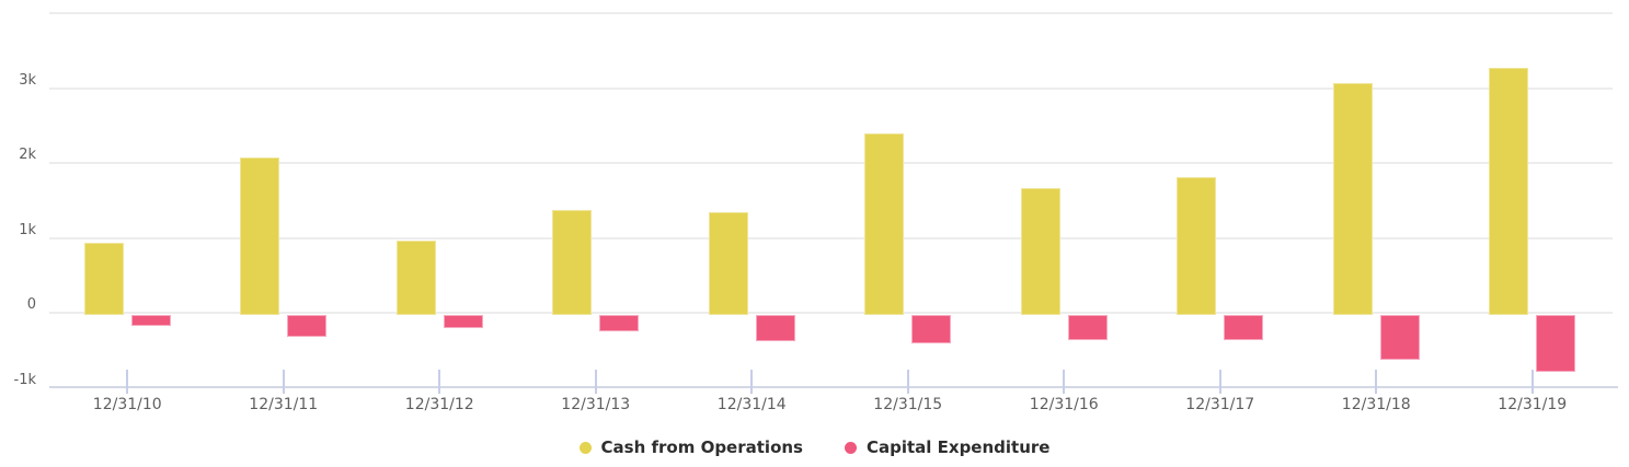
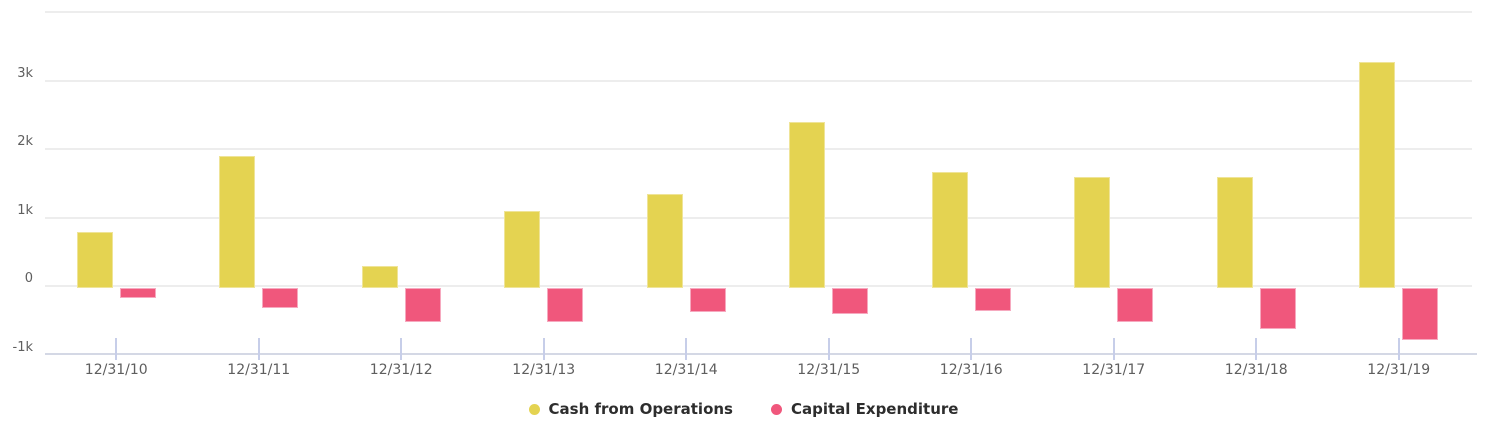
Cash from Operations/12/31/10: 0.9k -> 0.8k
Cash from Operations/12/31/11: 2.1k -> 1.9k
Cash from Operations/12/31/12: 1.0k -> 0.3k
Capital Expenditure/12/31/12: -0.2k -> -0.5k
Cash from Operations/12/31/13: 1.4k -> 1.1k
Capital Expenditure/12/31/13: -0.2k -> -0.5k
Cash from Operations/12/31/17: 1.8k -> 1.6k
Capital Expenditure/12/31/17: -0.3k -> -0.5k
Cash from Operations/12/31/18: 3.1k -> 1.6k
